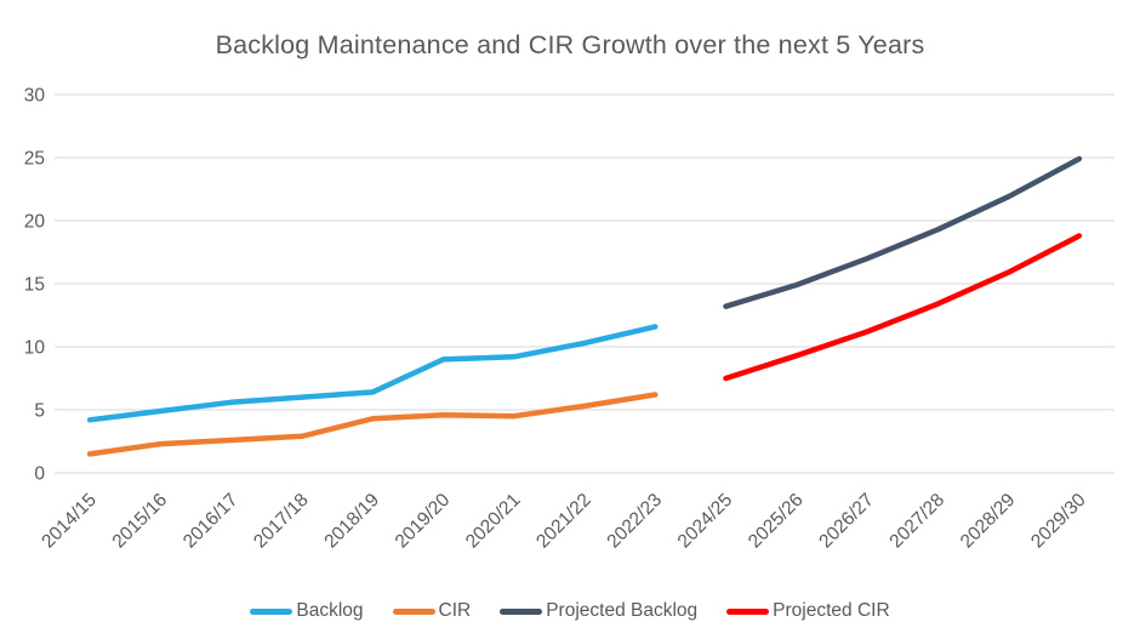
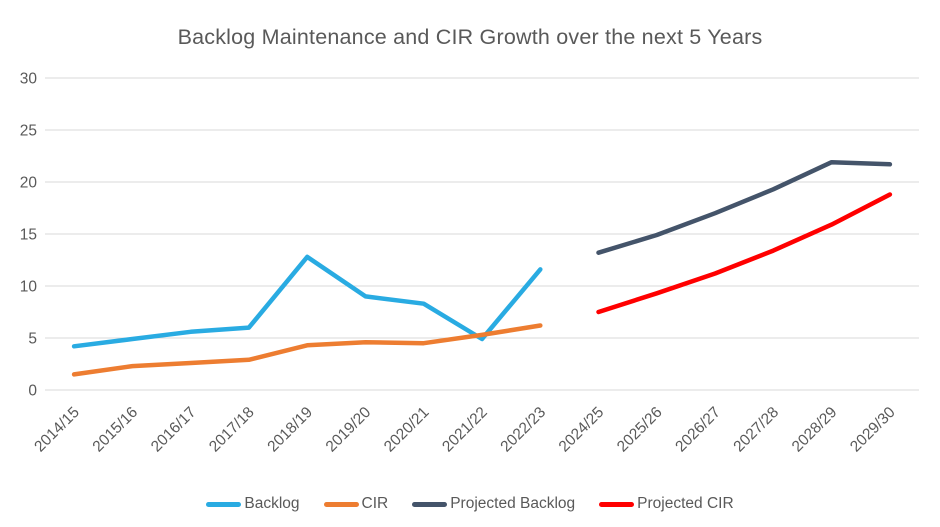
Backlog/2018/19: 6.4 -> 12.8
Backlog/2020/21: 9.2 -> 8.3
Backlog/2021/22: 10.3 -> 4.9
Projected Backlog/2029/30: 24.9 -> 21.7
